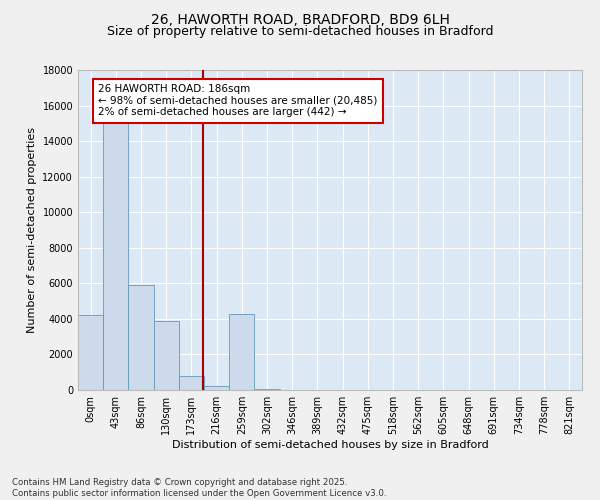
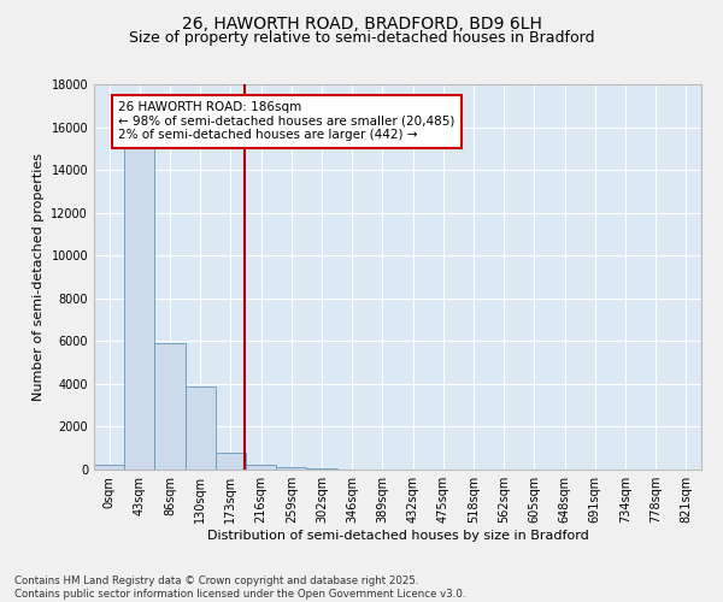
0sqm: 4200 -> 200
259sqm: 4300 -> 100
